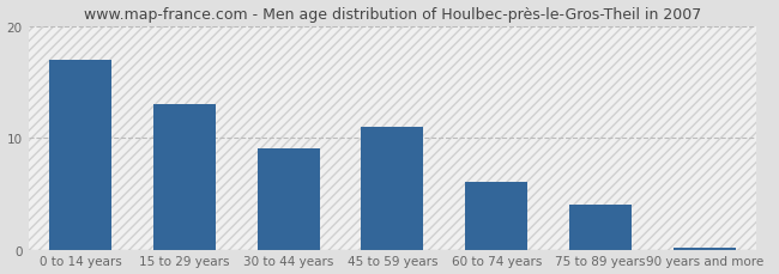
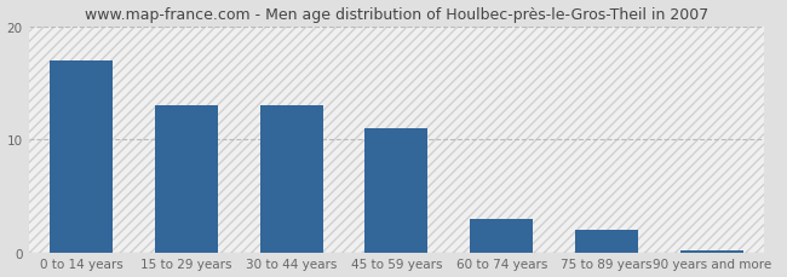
30 to 44 years: 9.0 -> 13.0
60 to 74 years: 6.0 -> 3.0
75 to 89 years: 4.0 -> 2.0
